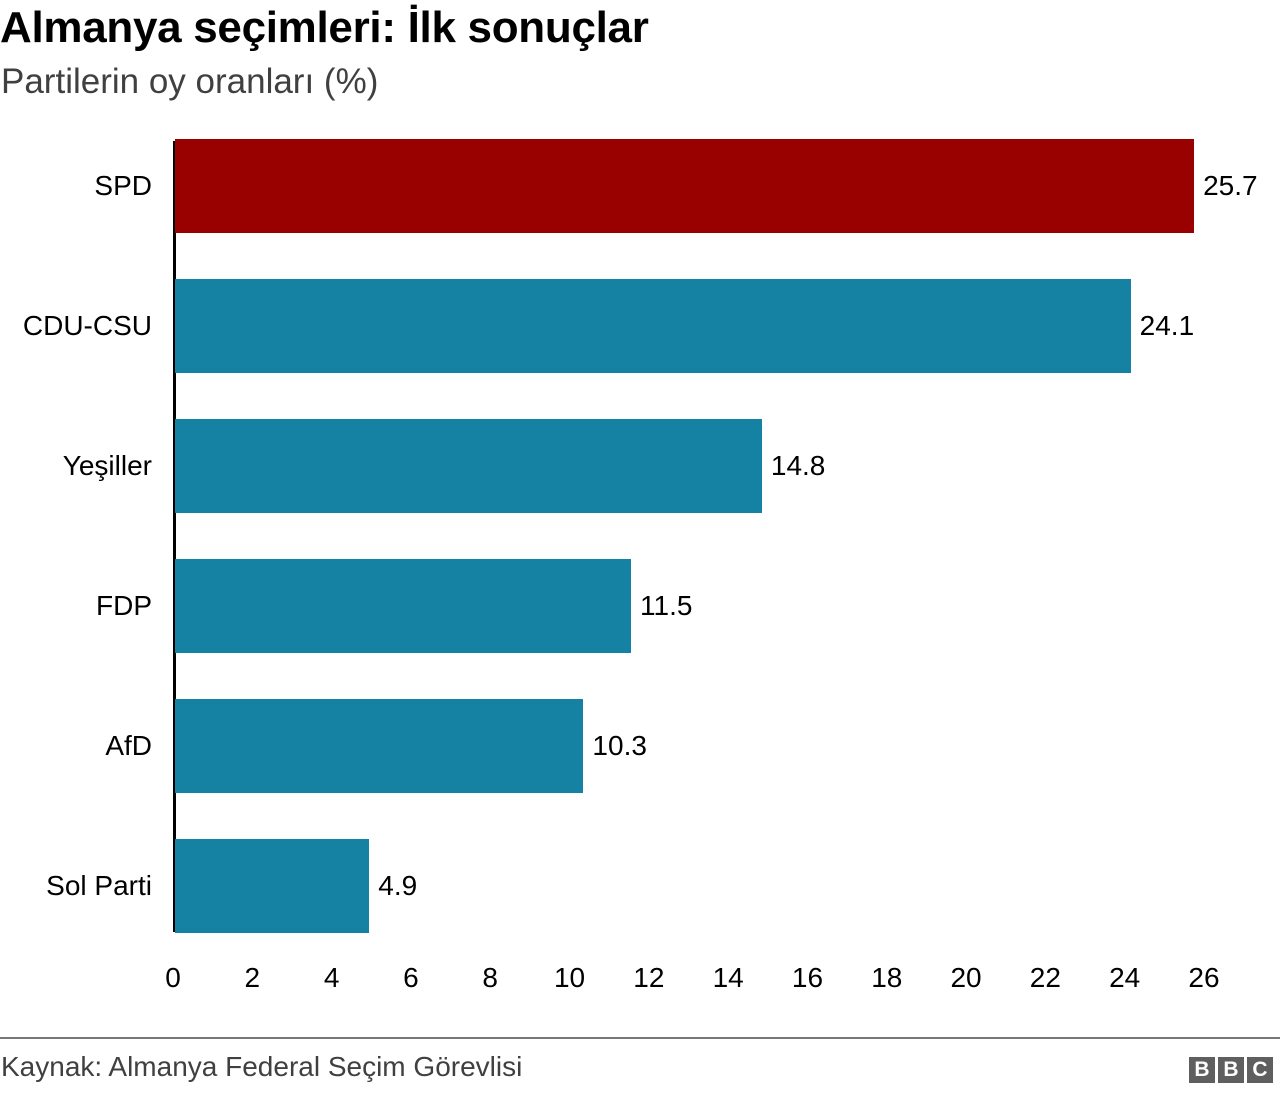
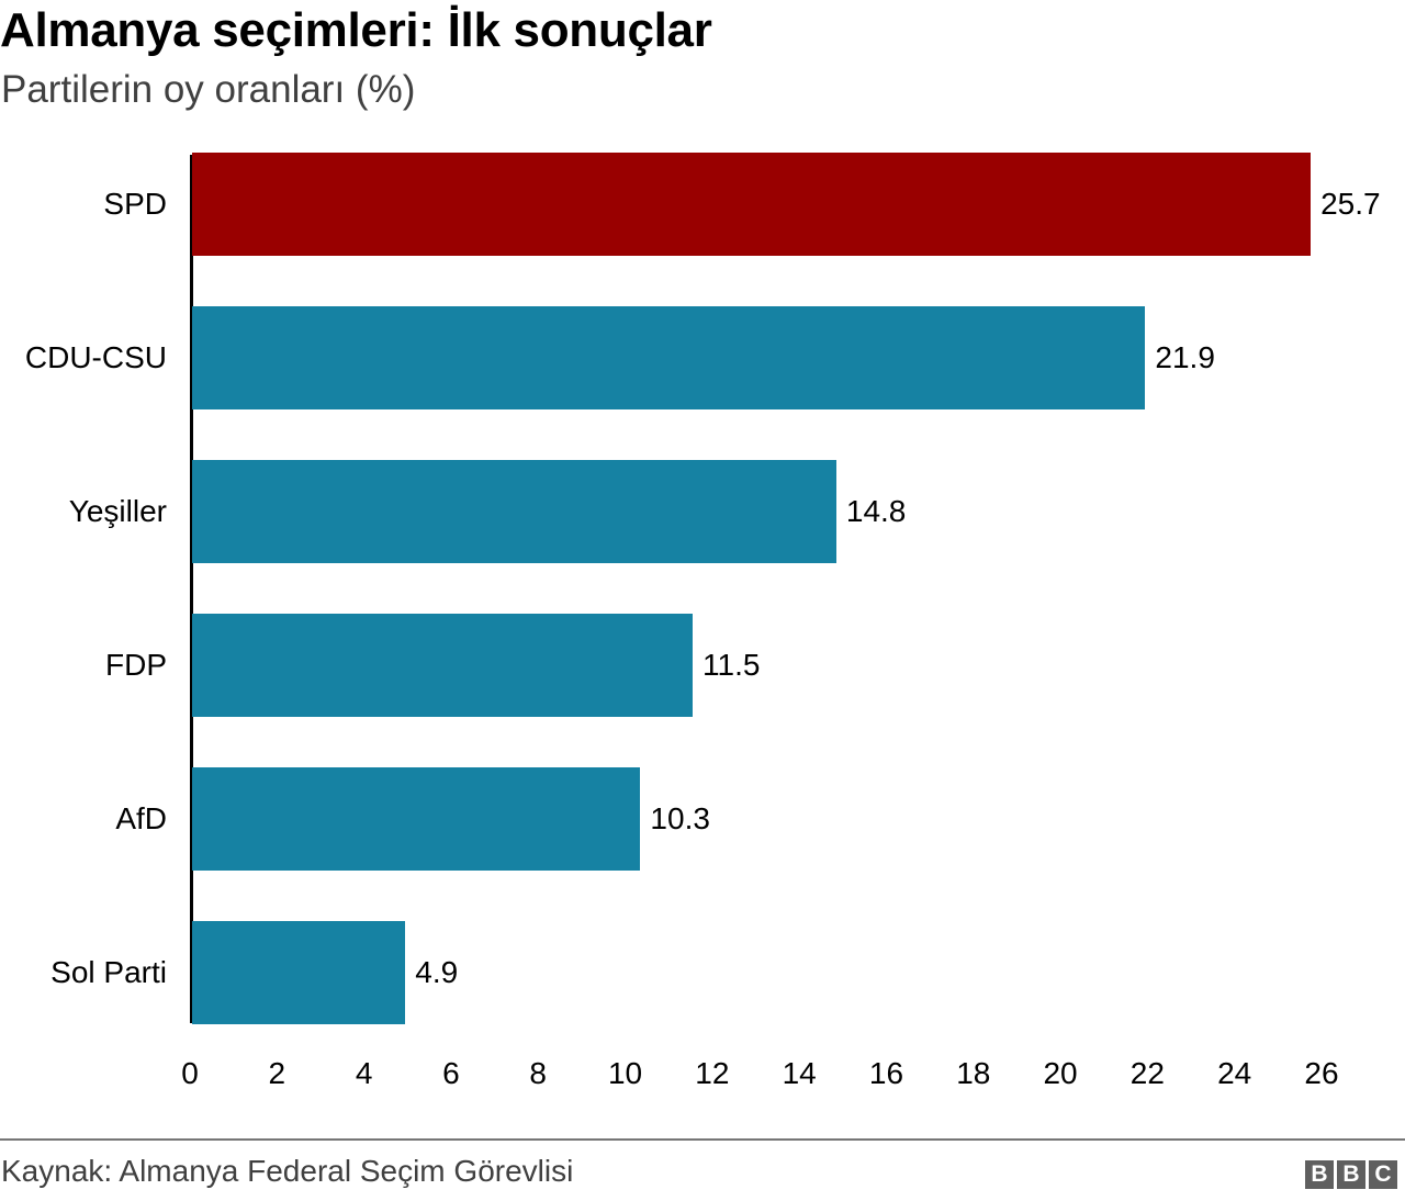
CDU-CSU: 24.1 -> 21.9
